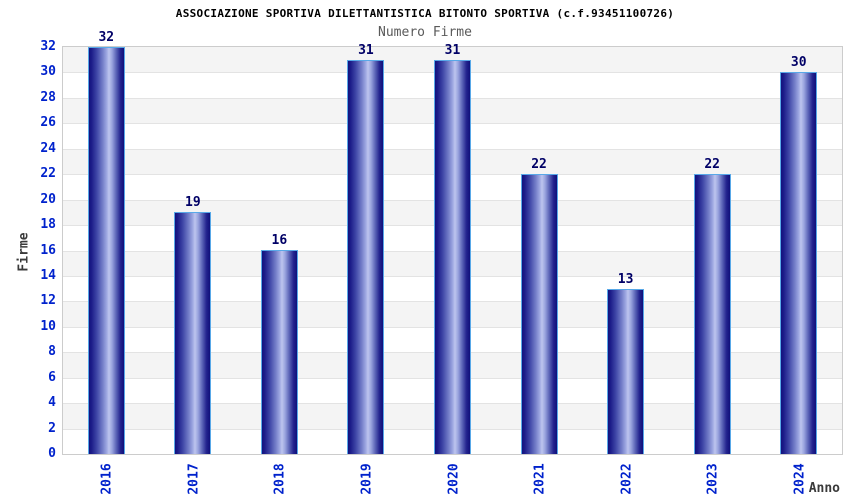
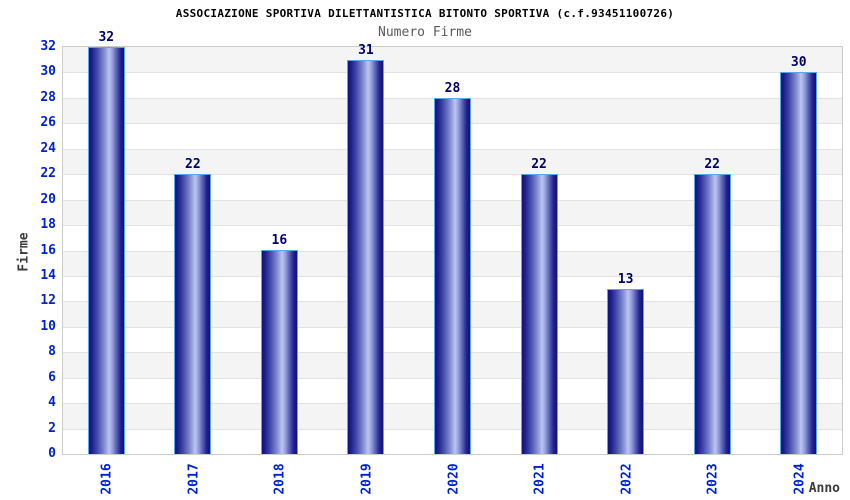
2017: 19 -> 22
2020: 31 -> 28
